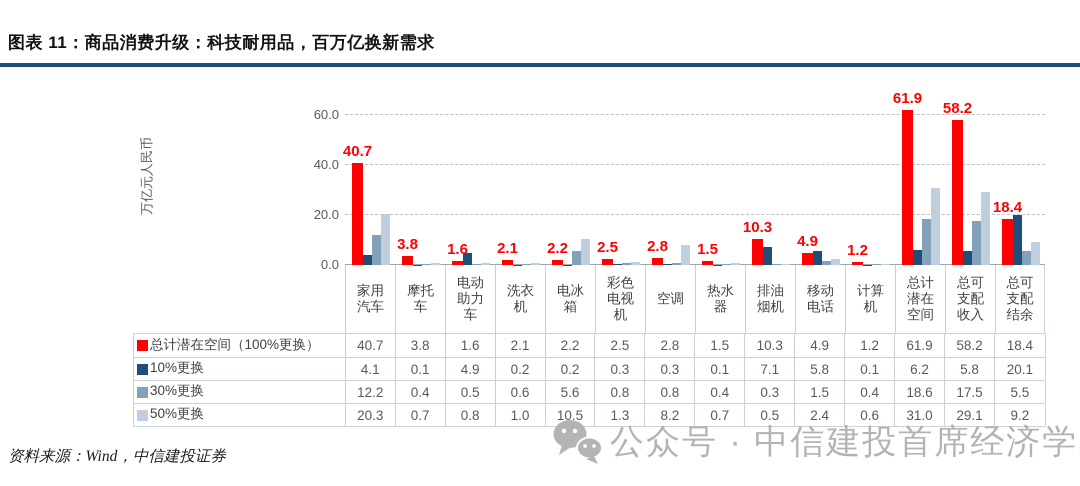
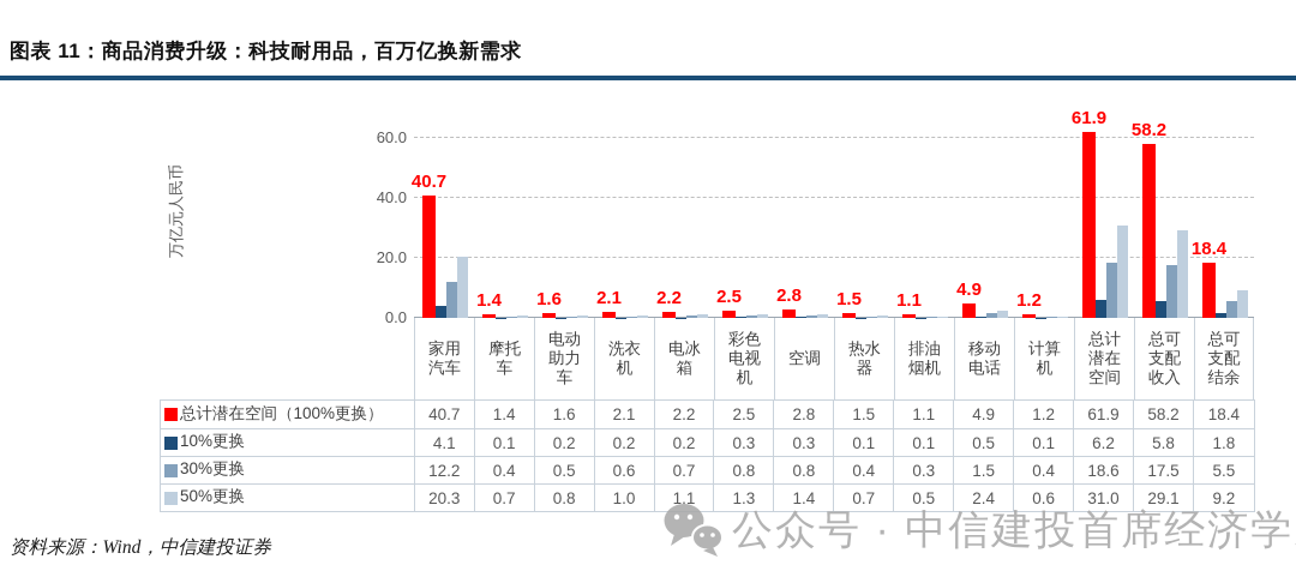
总计潜在空间（100%更换）/摩托车: 3.8 -> 1.4
10%更换/电动助力车: 4.9 -> 0.2
30%更换/电冰箱: 5.6 -> 0.7
50%更换/电冰箱: 10.5 -> 1.1
50%更换/空调: 8.2 -> 1.4
总计潜在空间（100%更换）/排油烟机: 10.3 -> 1.1
10%更换/排油烟机: 7.1 -> 0.1
10%更换/移动电话: 5.8 -> 0.5
10%更换/总可支配结余: 20.1 -> 1.8
